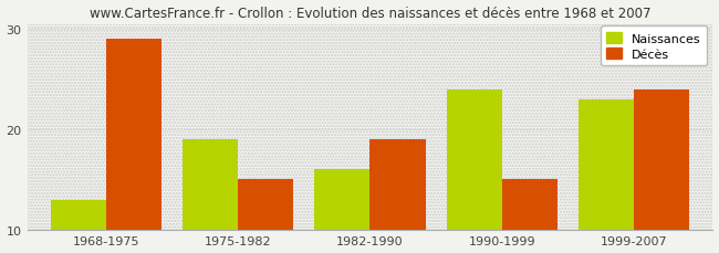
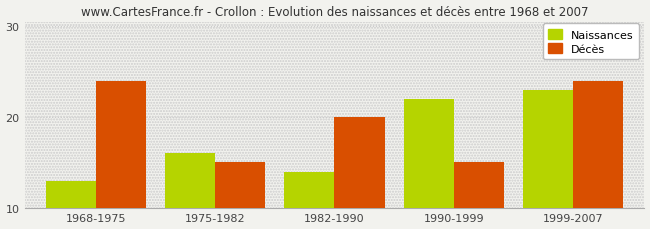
Décès/1968-1975: 29 -> 24
Naissances/1975-1982: 19 -> 16
Naissances/1982-1990: 16 -> 14
Décès/1982-1990: 19 -> 20
Naissances/1990-1999: 24 -> 22
